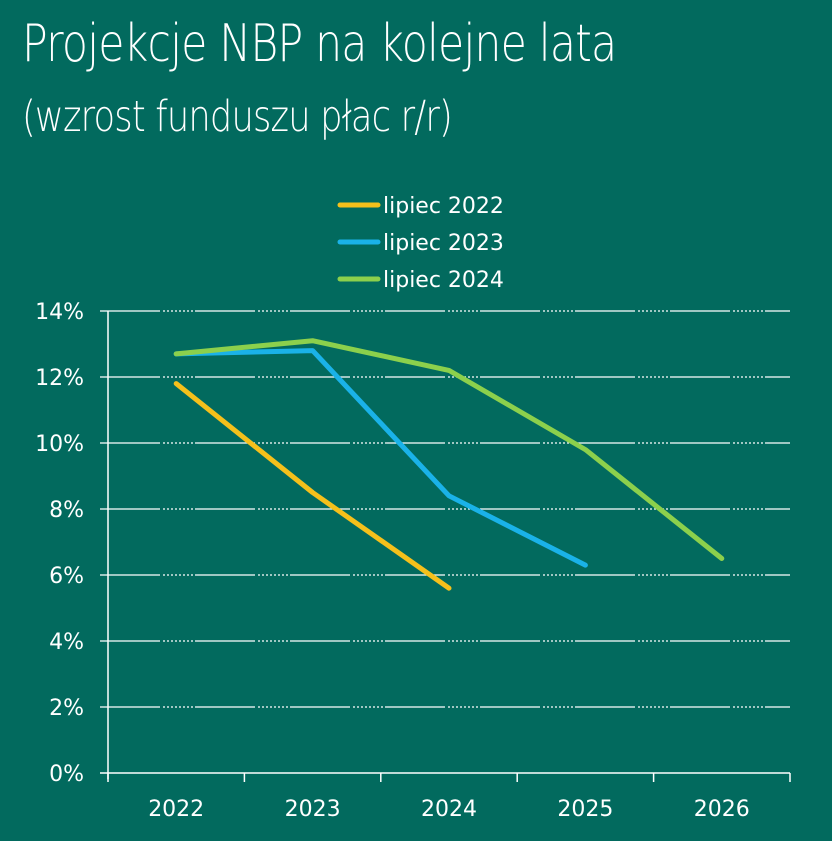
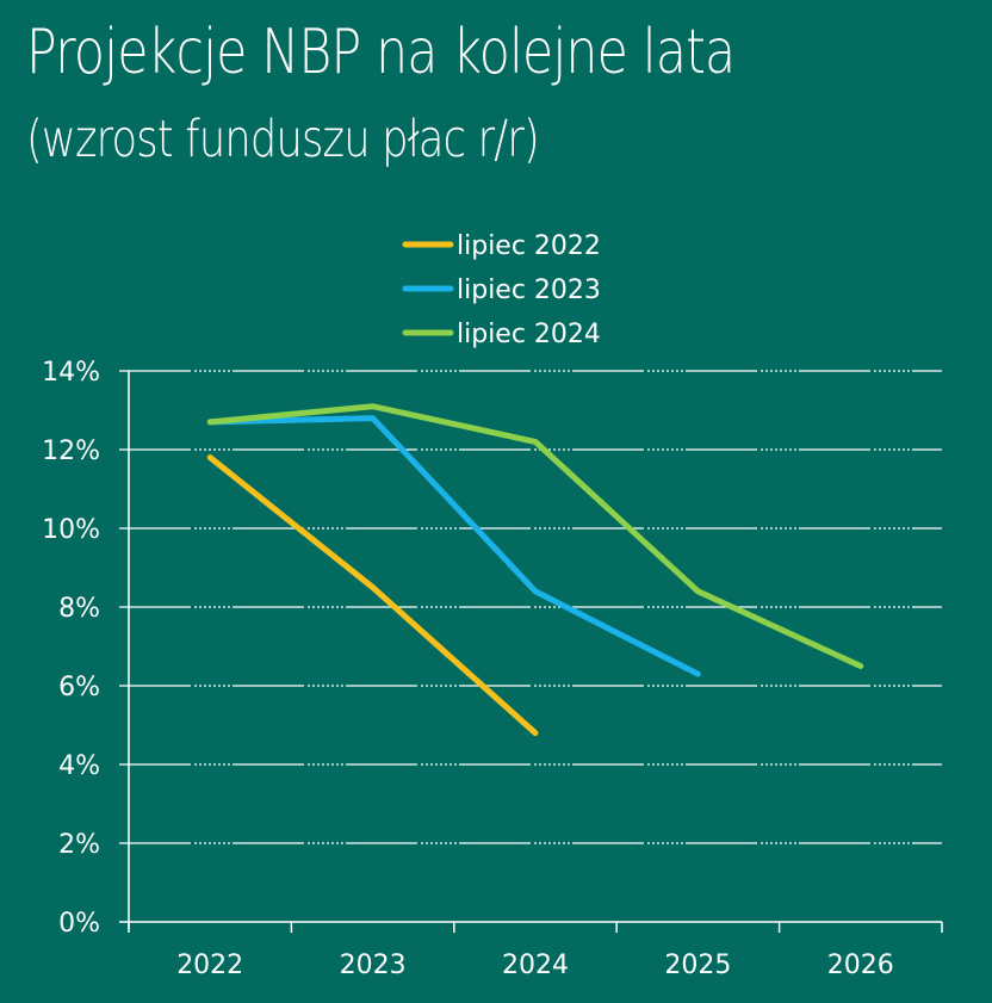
lipiec 2022/2024: 5.6% -> 4.8%
lipiec 2024/2025: 9.8% -> 8.4%
